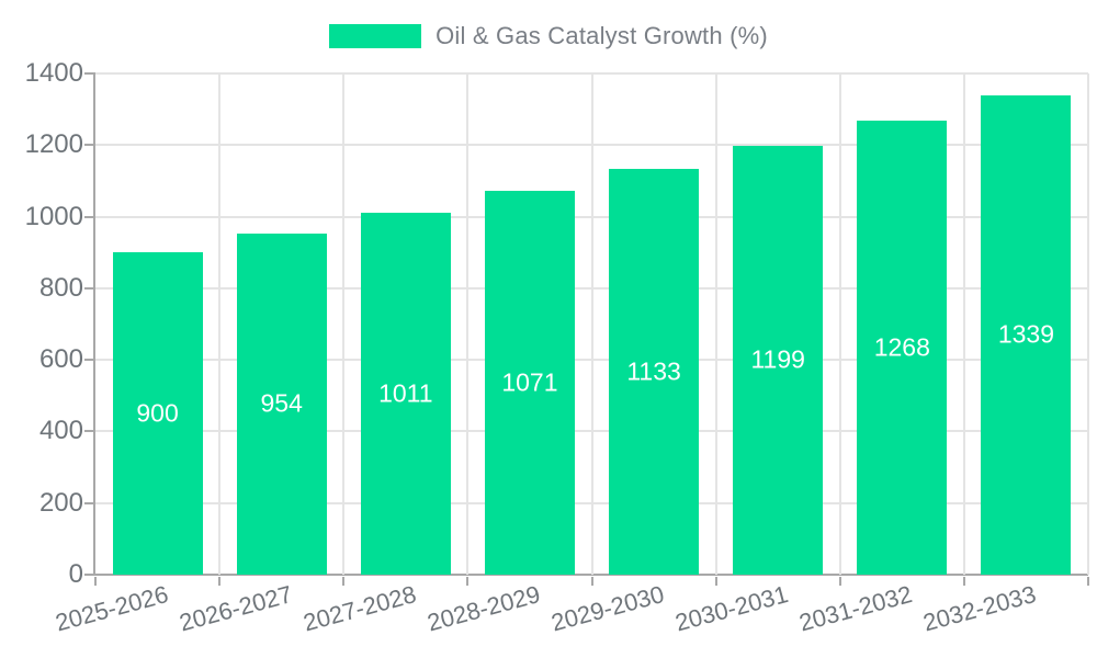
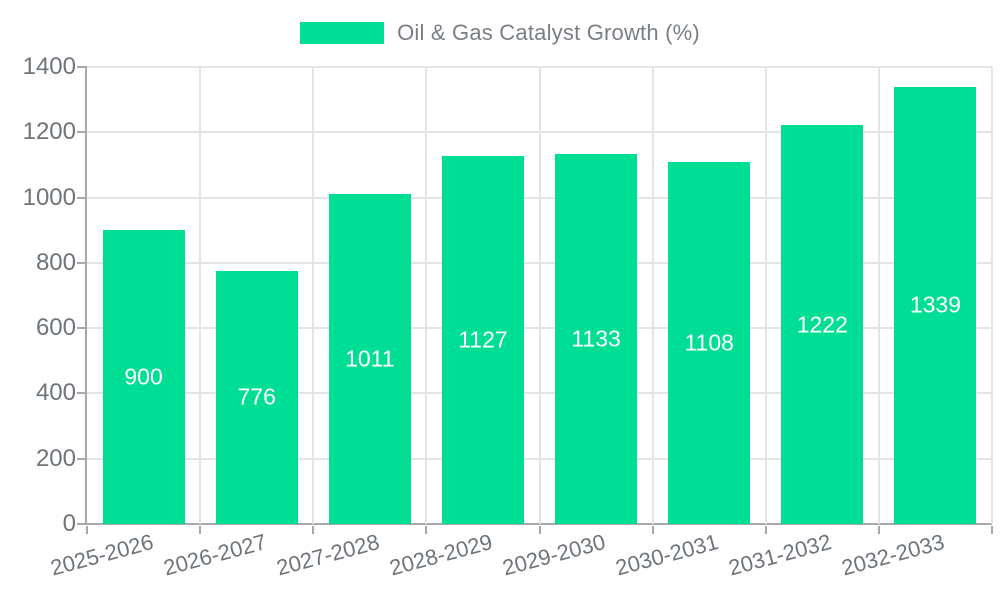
2026-2027: 954 -> 776
2028-2029: 1071 -> 1127
2030-2031: 1199 -> 1108
2031-2032: 1268 -> 1222
